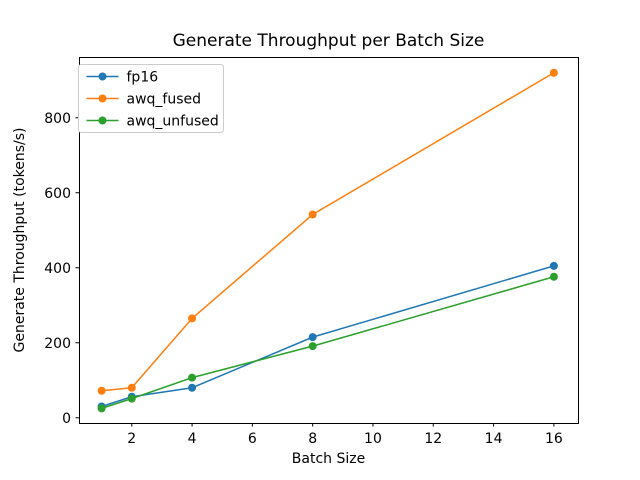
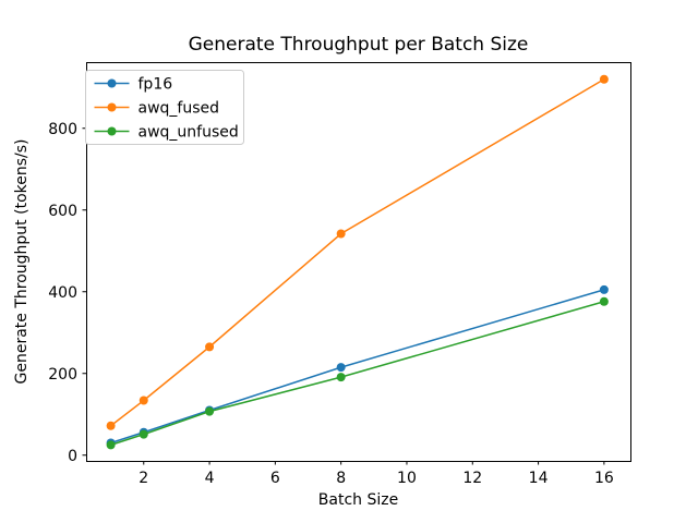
awq_fused/2: 80 -> 130
fp16/4: 80 -> 110
